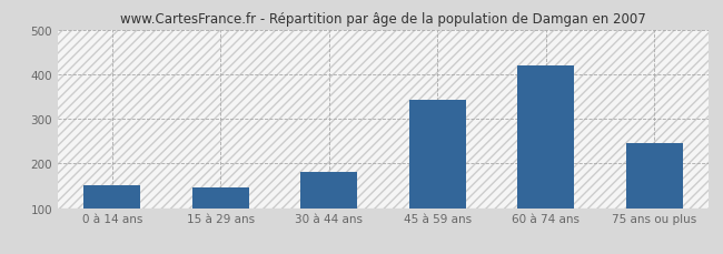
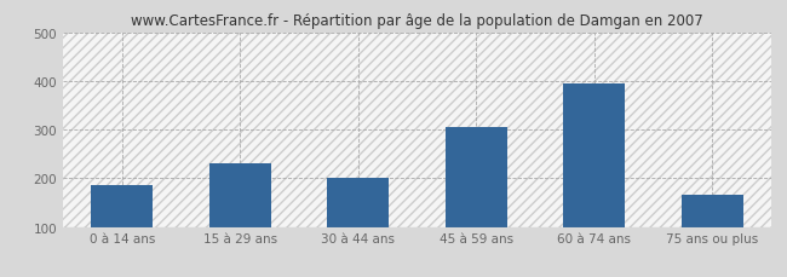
0 à 14 ans: 150 -> 185
15 à 29 ans: 147 -> 230
30 à 44 ans: 180 -> 200
45 à 59 ans: 342 -> 305
60 à 74 ans: 420 -> 395
75 ans ou plus: 245 -> 165
